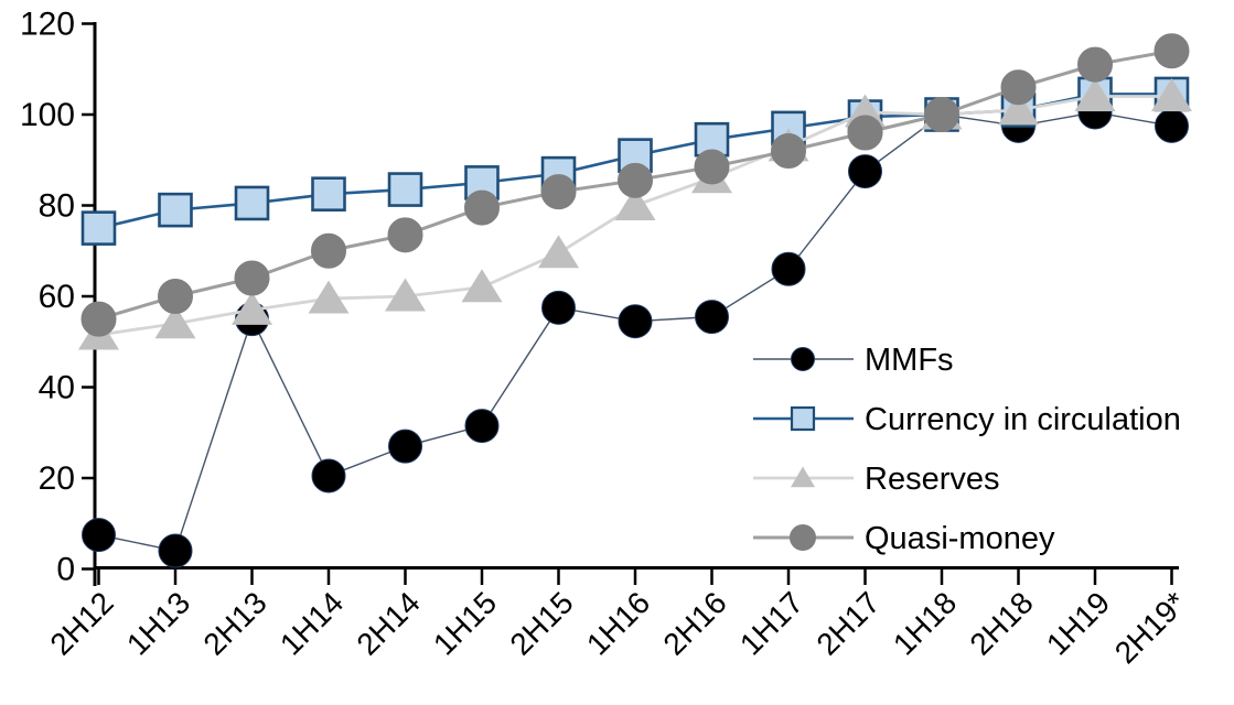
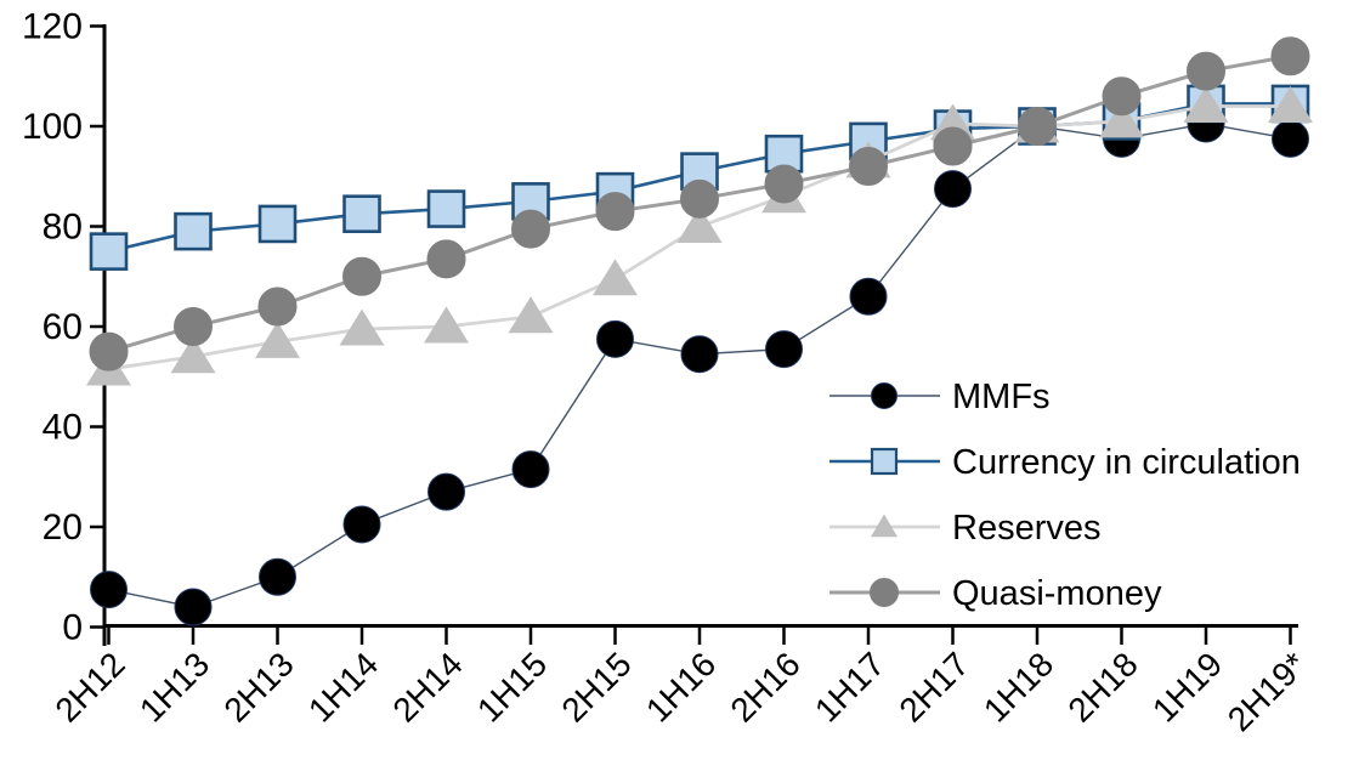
MMFs/2H13: 55 -> 10
